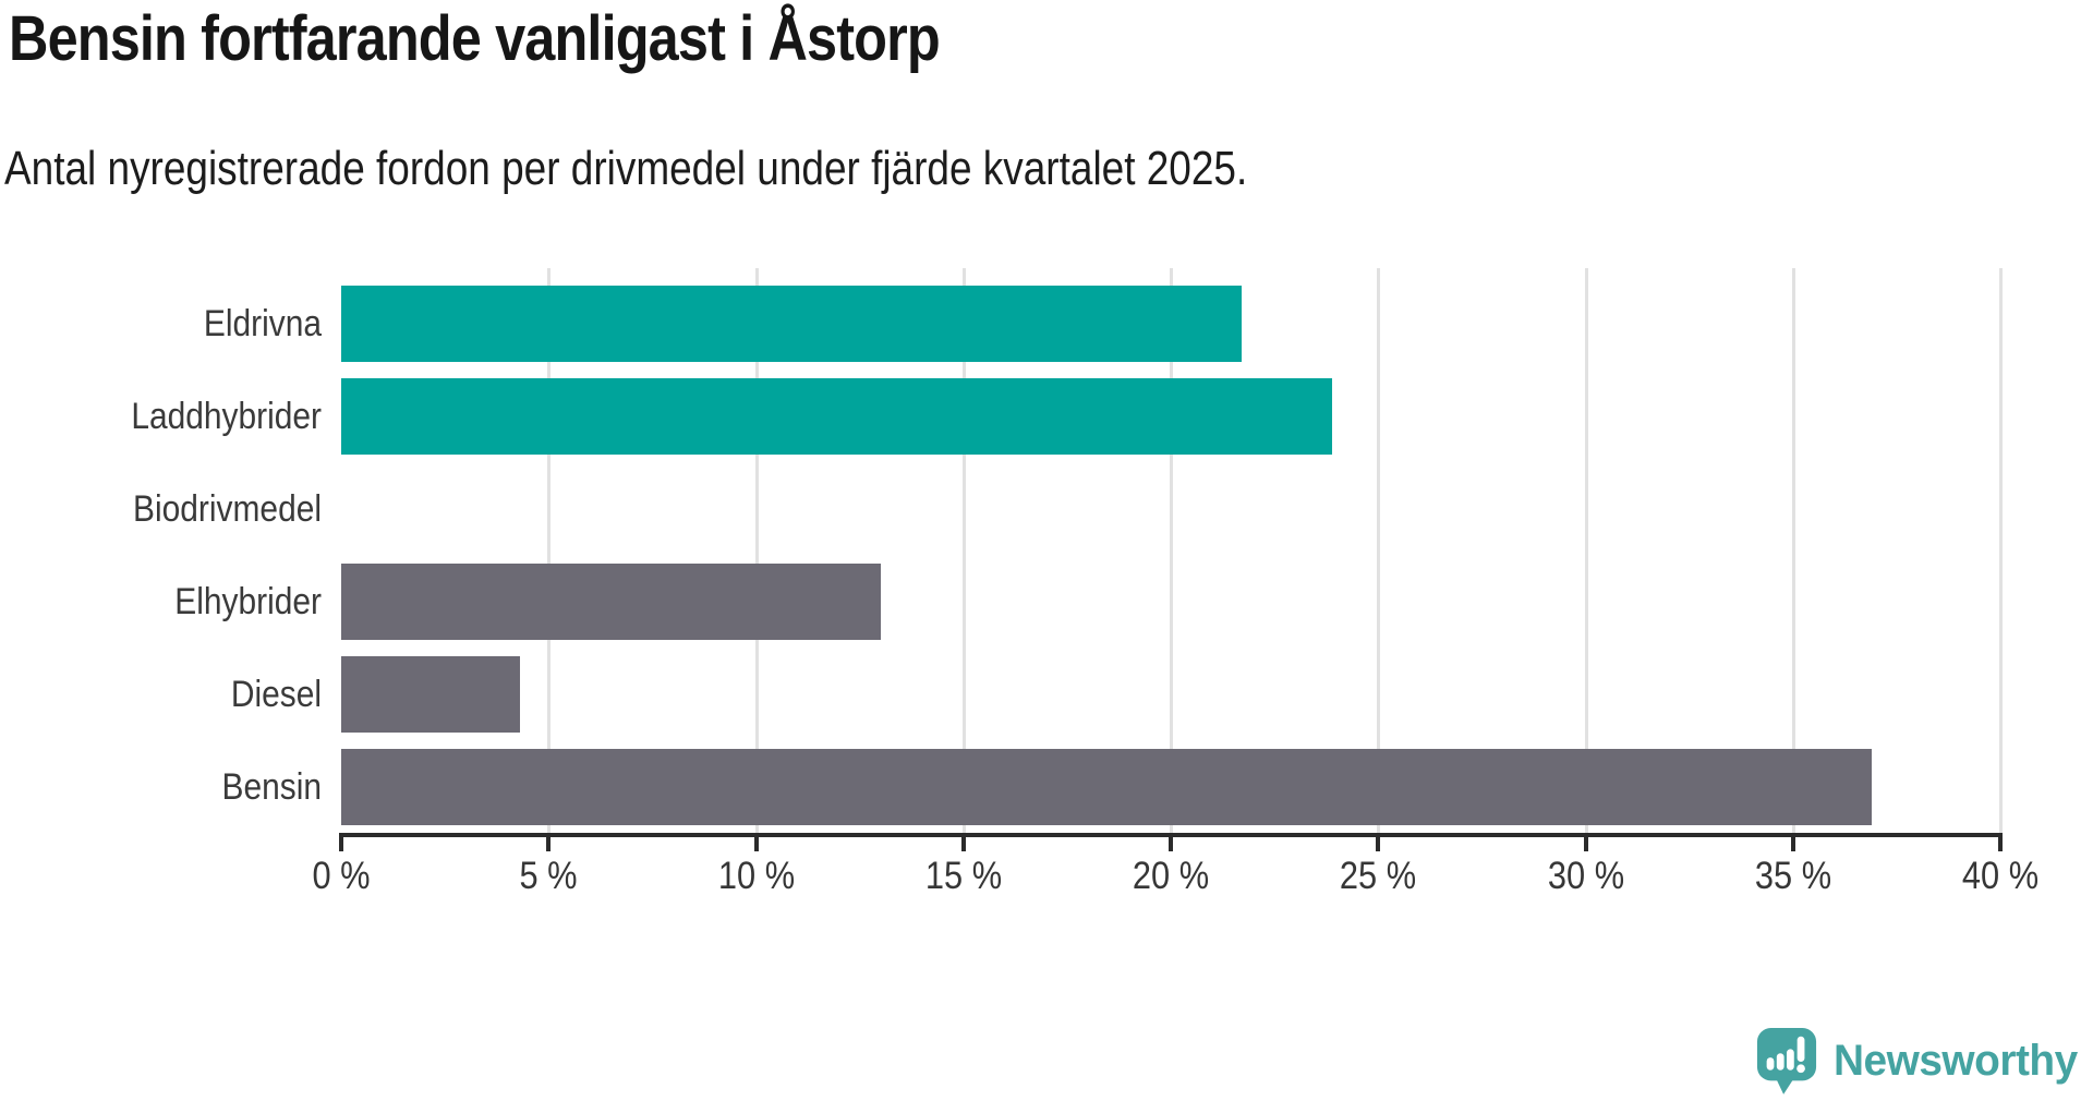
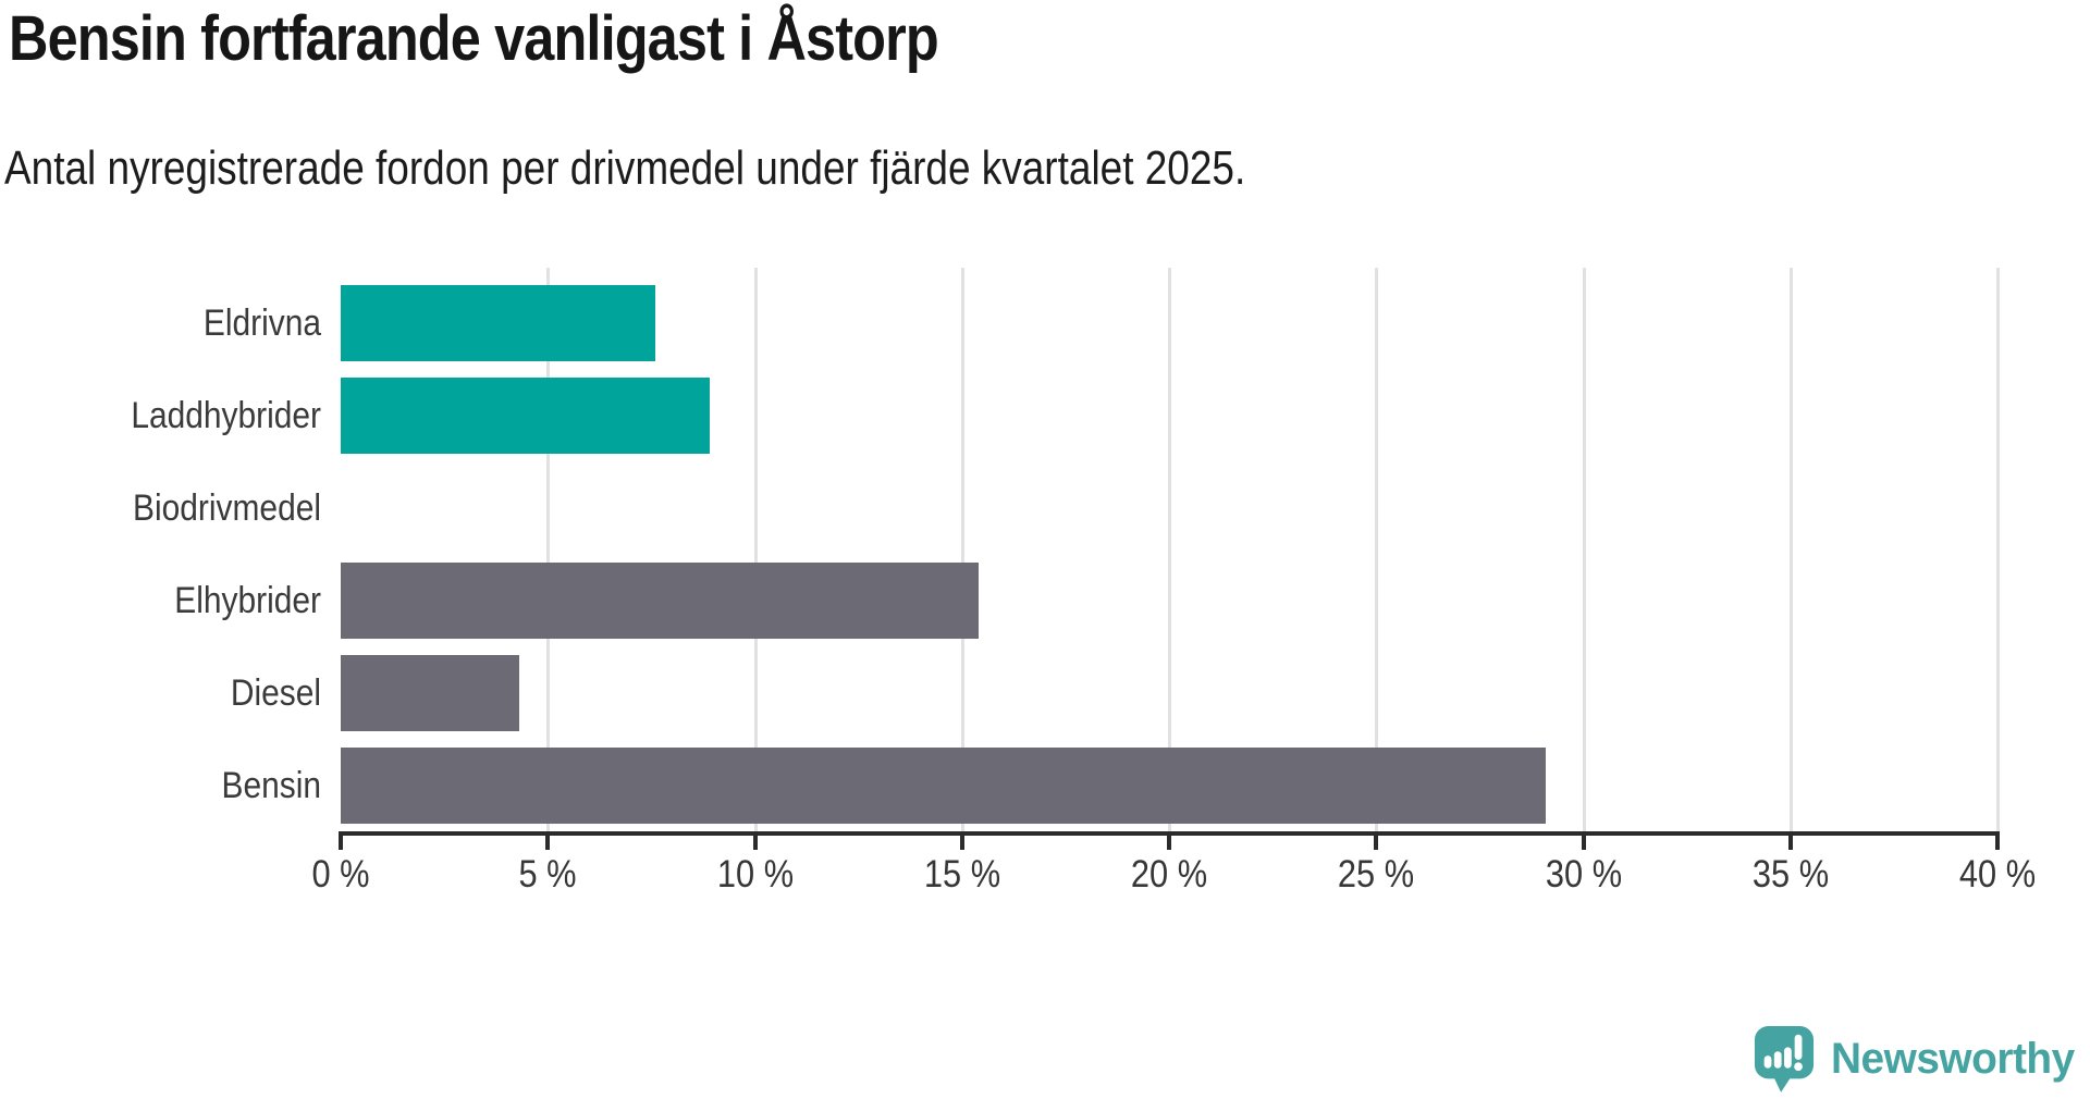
Eldrivna: 21.7% -> 7.6%
Laddhybrider: 23.9% -> 8.9%
Elhybrider: 13.0% -> 15.4%
Bensin: 36.9% -> 29.1%
